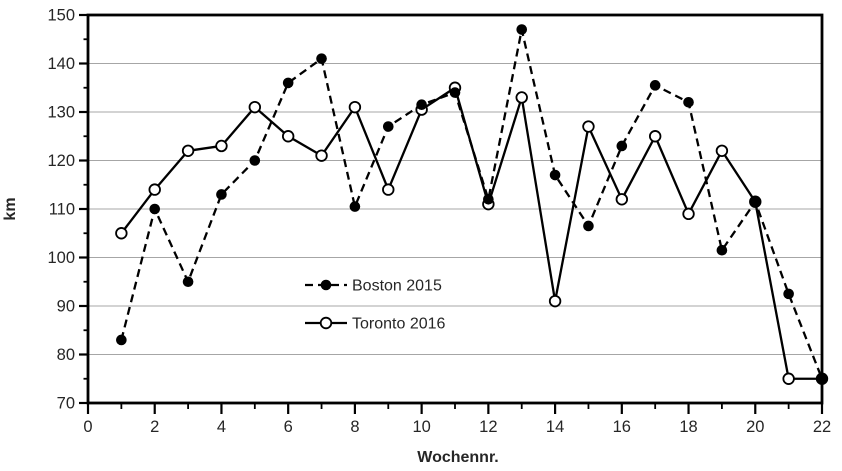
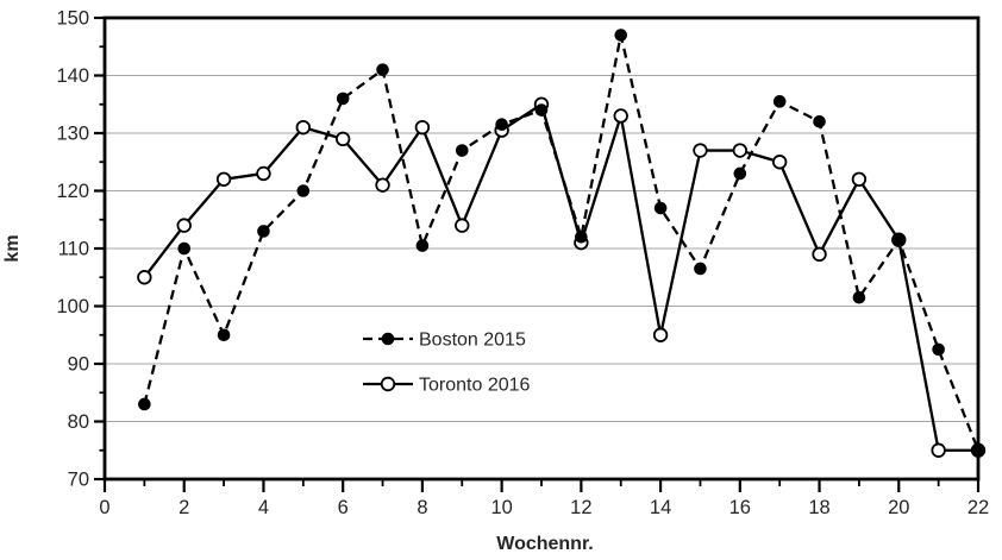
Toronto 2016/6: 125 -> 129
Toronto 2016/14: 91 -> 95
Toronto 2016/16: 112 -> 127
